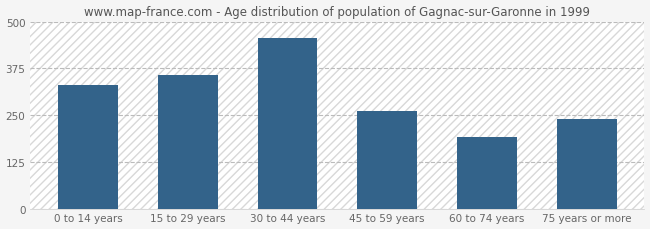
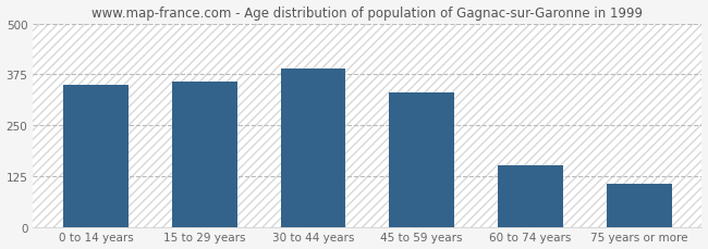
0 to 14 years: 330 -> 348
30 to 44 years: 455 -> 390
45 to 59 years: 260 -> 330
60 to 74 years: 190 -> 152
75 years or more: 240 -> 105
